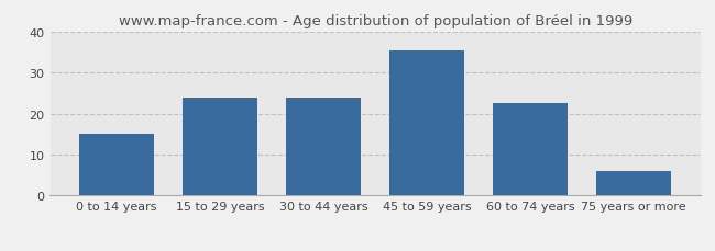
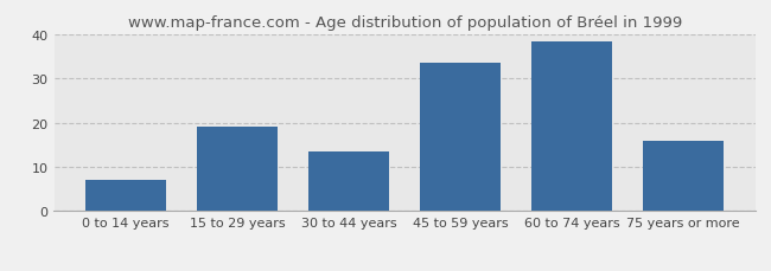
0 to 14 years: 15.0 -> 7.0
15 to 29 years: 24.0 -> 19.0
30 to 44 years: 24.0 -> 13.5
45 to 59 years: 35.5 -> 33.5
60 to 74 years: 22.5 -> 38.5
75 years or more: 6.0 -> 16.0
